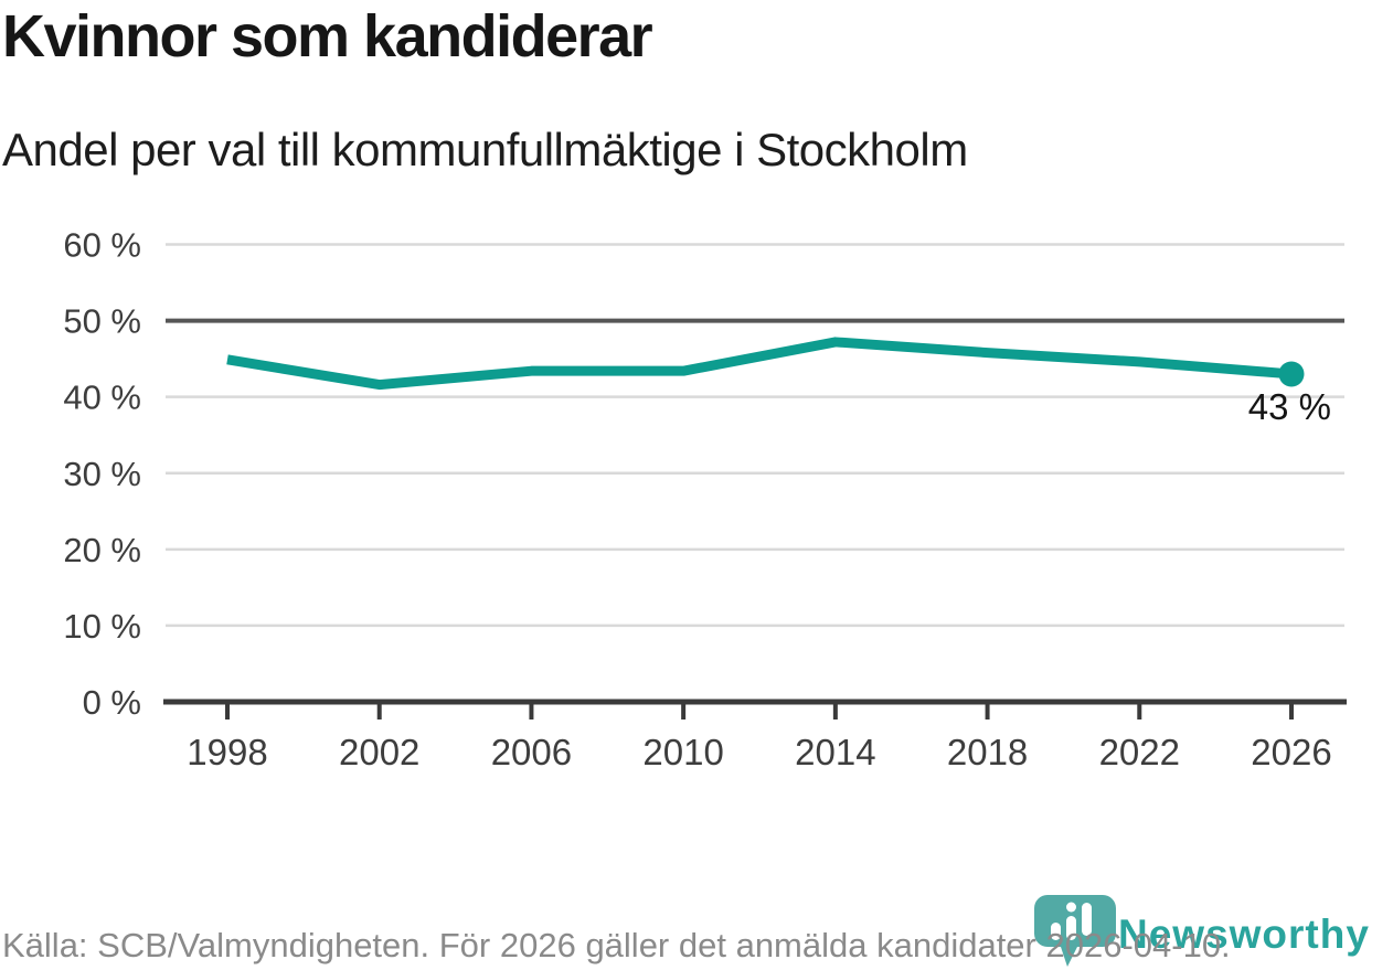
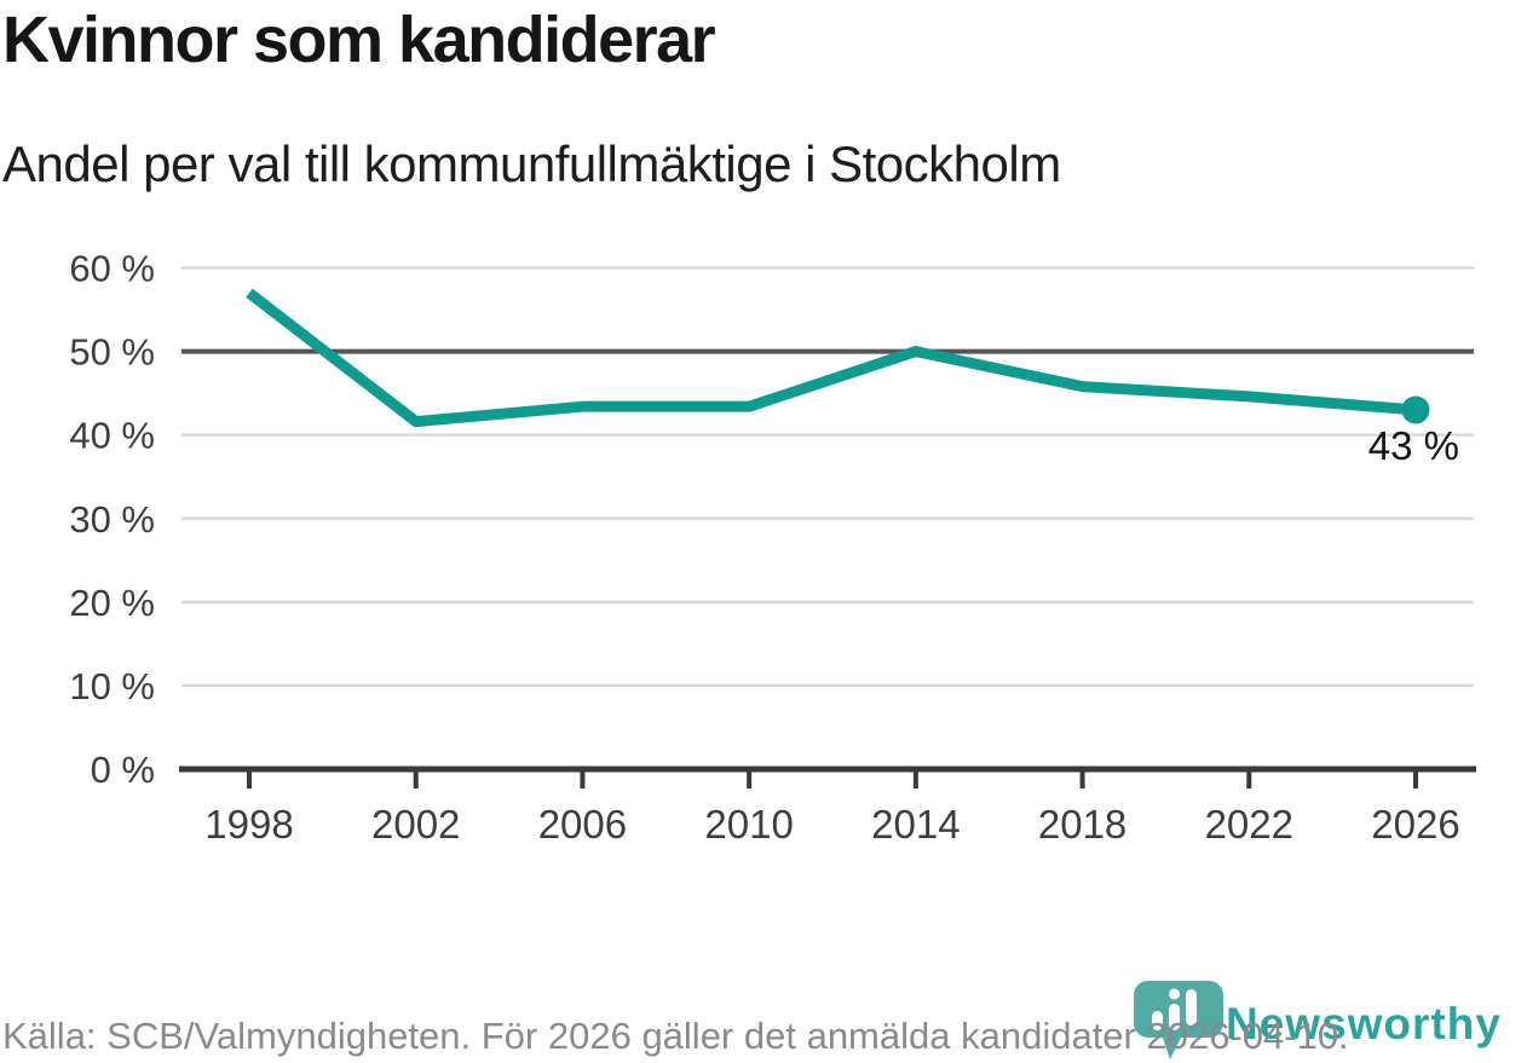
1998: 45% -> 57%
2014: 47% -> 50%
